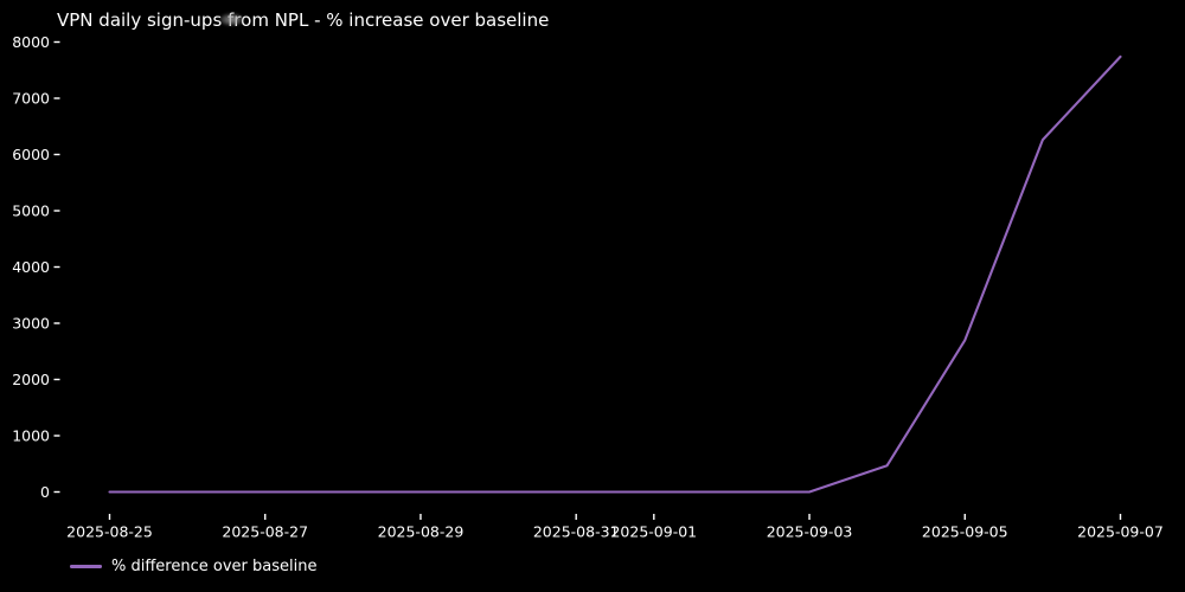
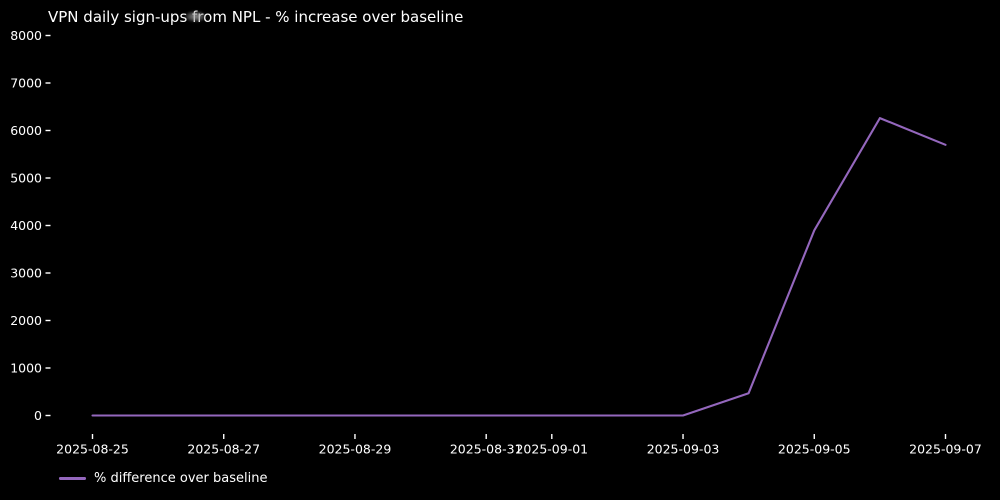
2025-09-05: 2700 -> 3900
2025-09-07: 7700 -> 5700
